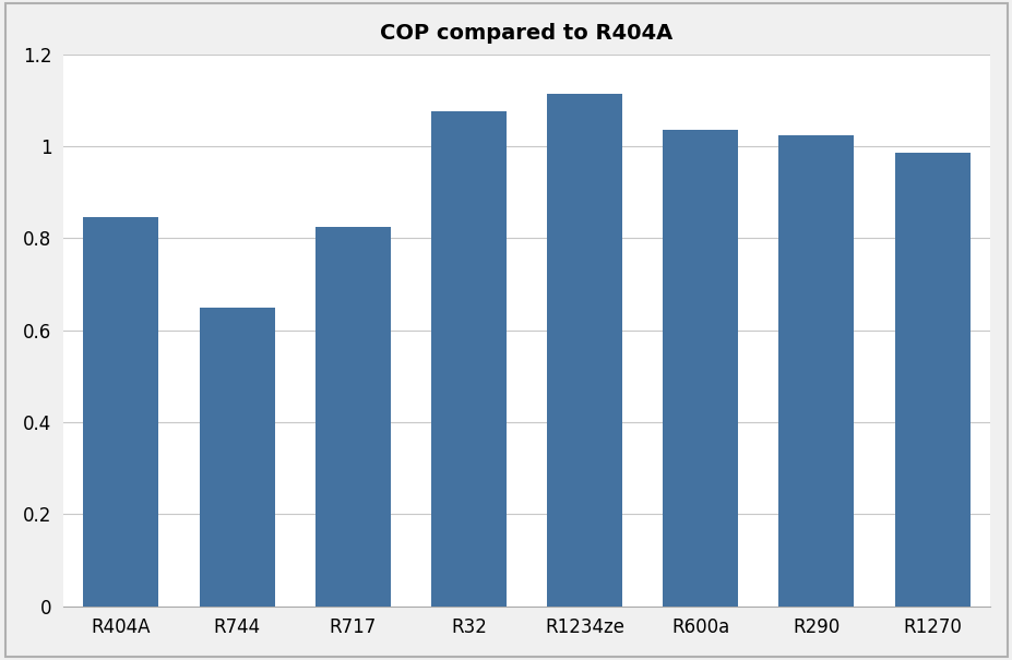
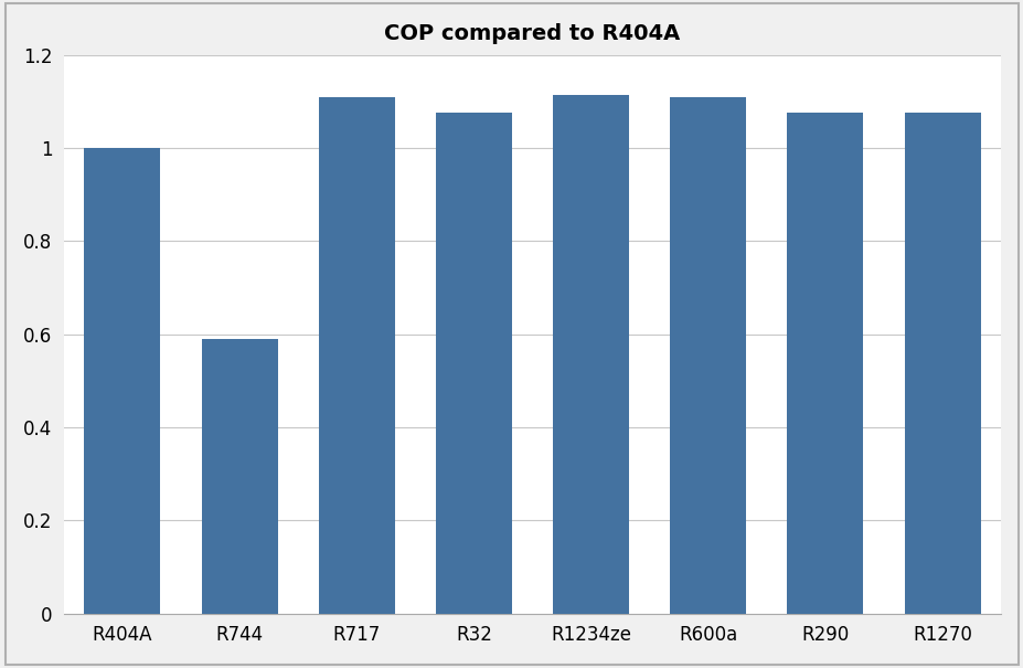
R404A: 0.845 -> 1.000
R744: 0.650 -> 0.590
R717: 0.825 -> 1.110
R600a: 1.035 -> 1.110
R290: 1.025 -> 1.075
R1270: 0.985 -> 1.075
